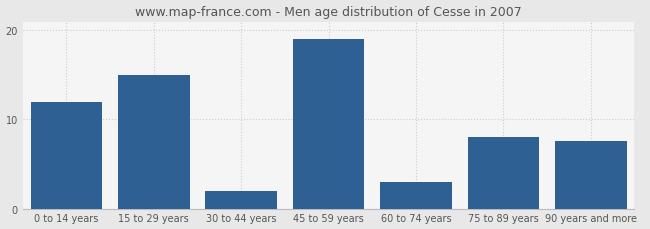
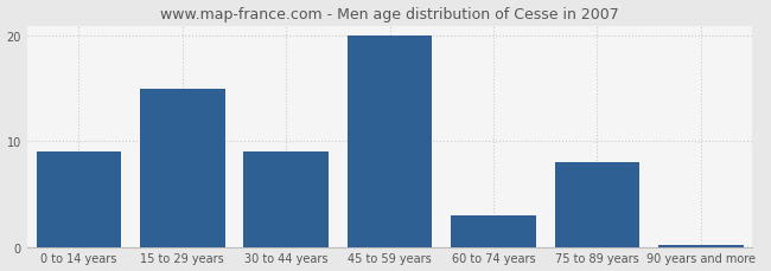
0 to 14 years: 12.0 -> 9.0
30 to 44 years: 2.0 -> 9.0
45 to 59 years: 19.0 -> 20.0
90 years and more: 7.6 -> 0.2
